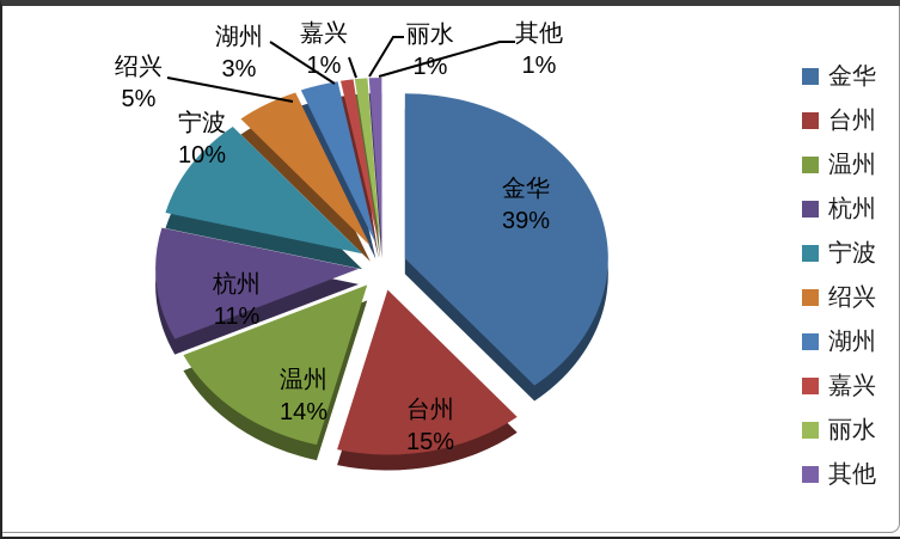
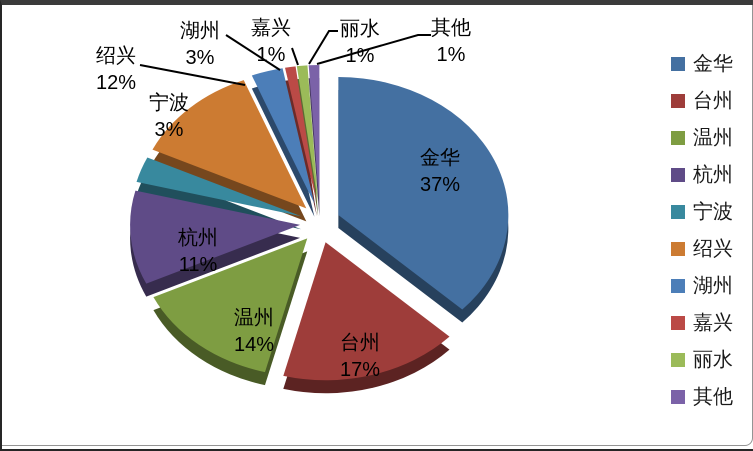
金华: 39% -> 37%
台州: 15% -> 17%
宁波: 10% -> 3%
绍兴: 5% -> 12%
